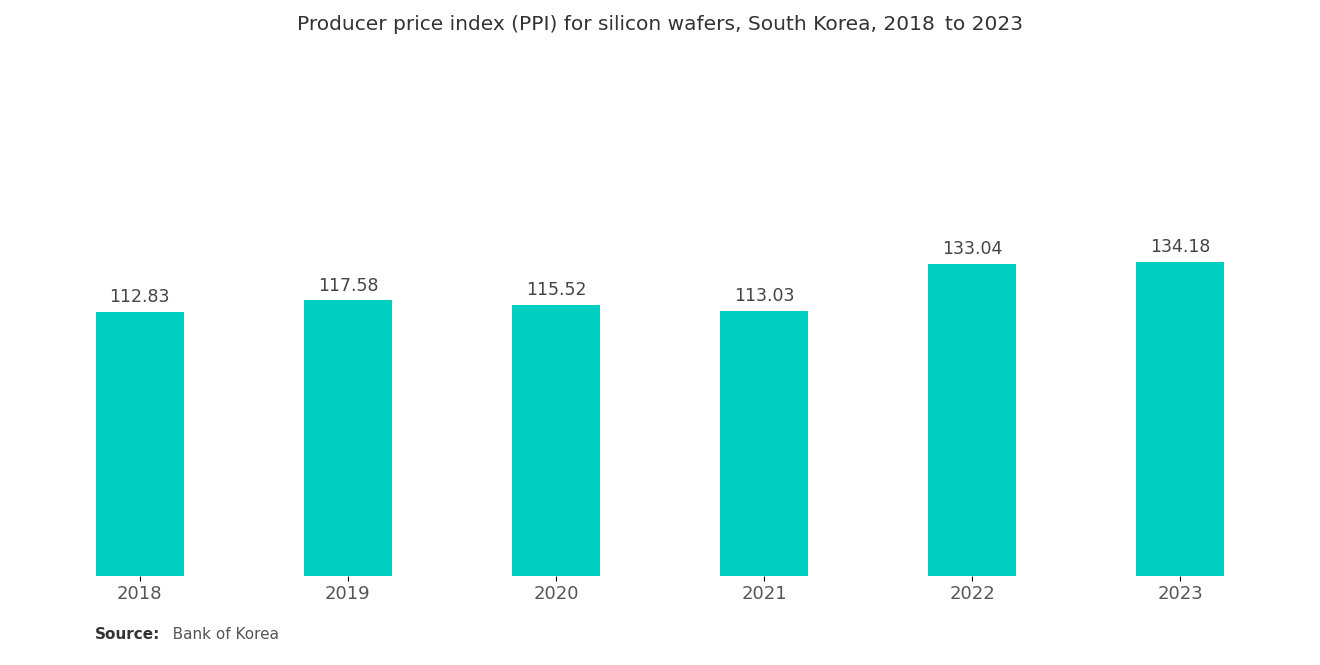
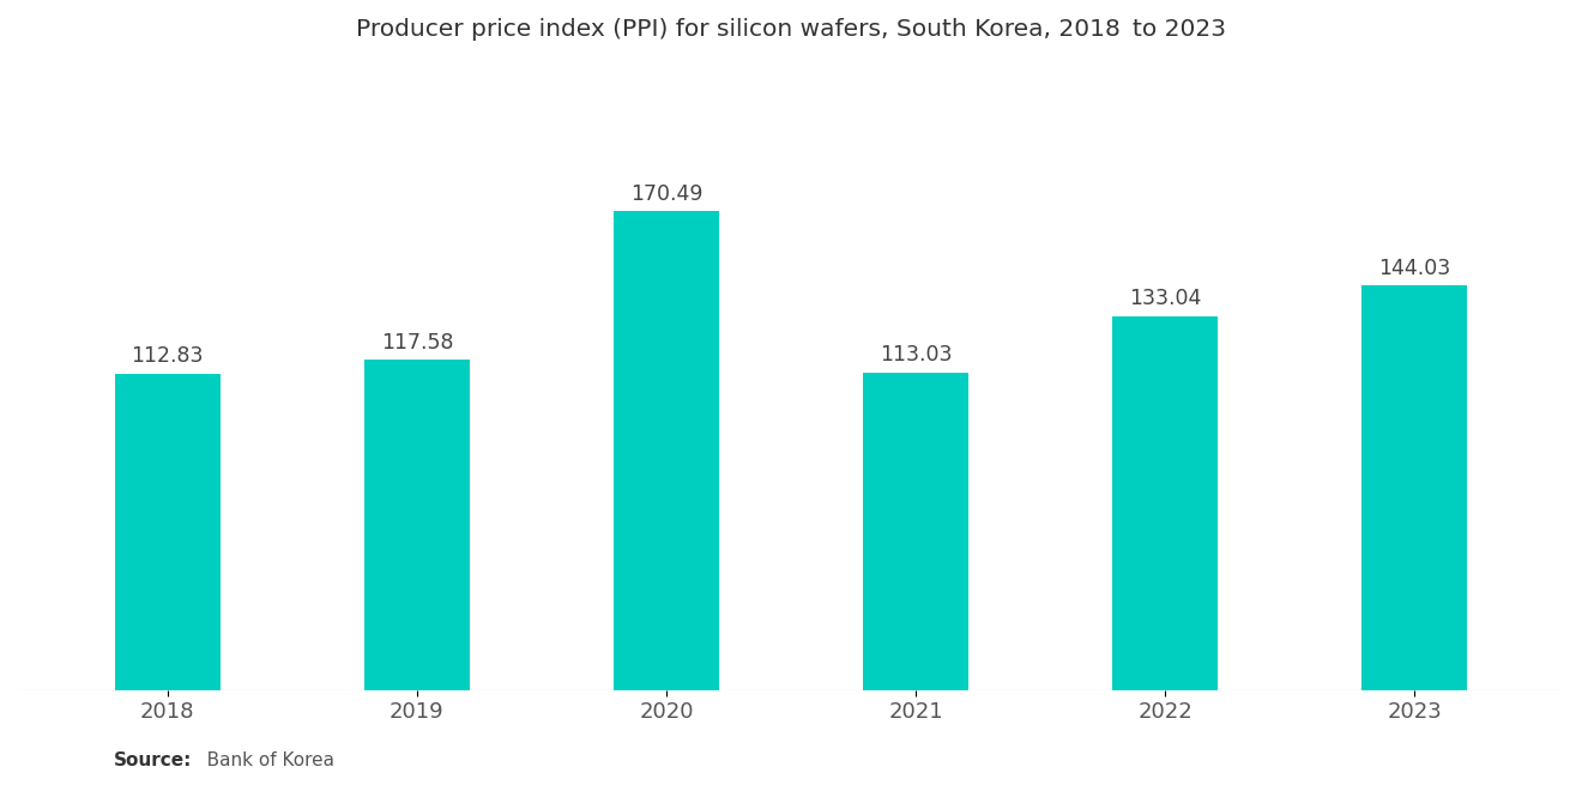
2020: 115.52 -> 170.49
2023: 134.18 -> 144.03
